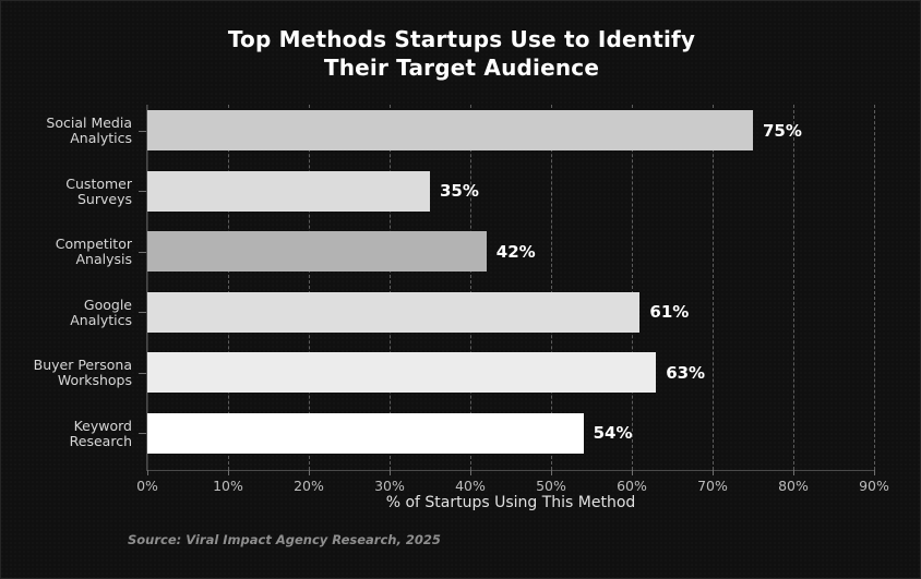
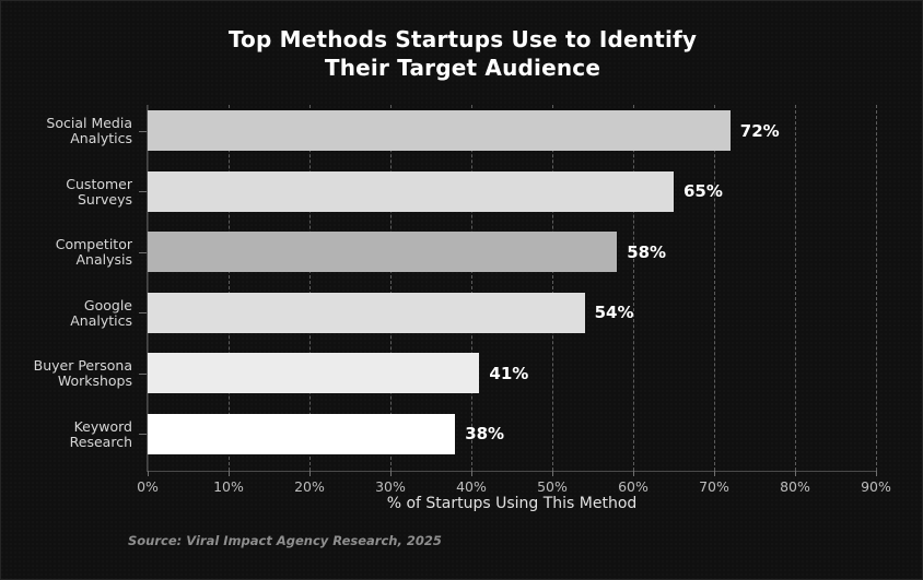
Social Media Analytics: 75% -> 72%
Customer Surveys: 35% -> 65%
Competitor Analysis: 42% -> 58%
Google Analytics: 61% -> 54%
Buyer Persona Workshops: 63% -> 41%
Keyword Research: 54% -> 38%
